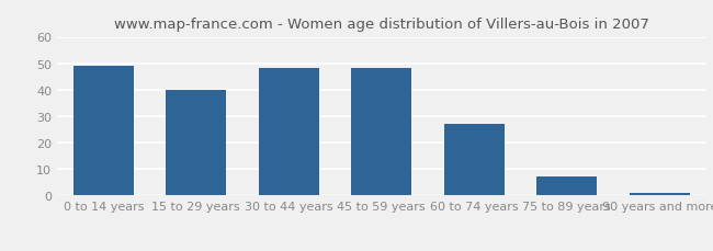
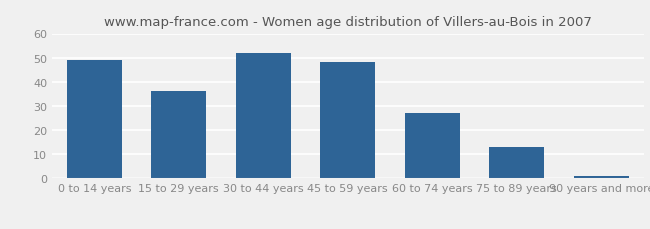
15 to 29 years: 40 -> 36
30 to 44 years: 48 -> 52
75 to 89 years: 7 -> 13
